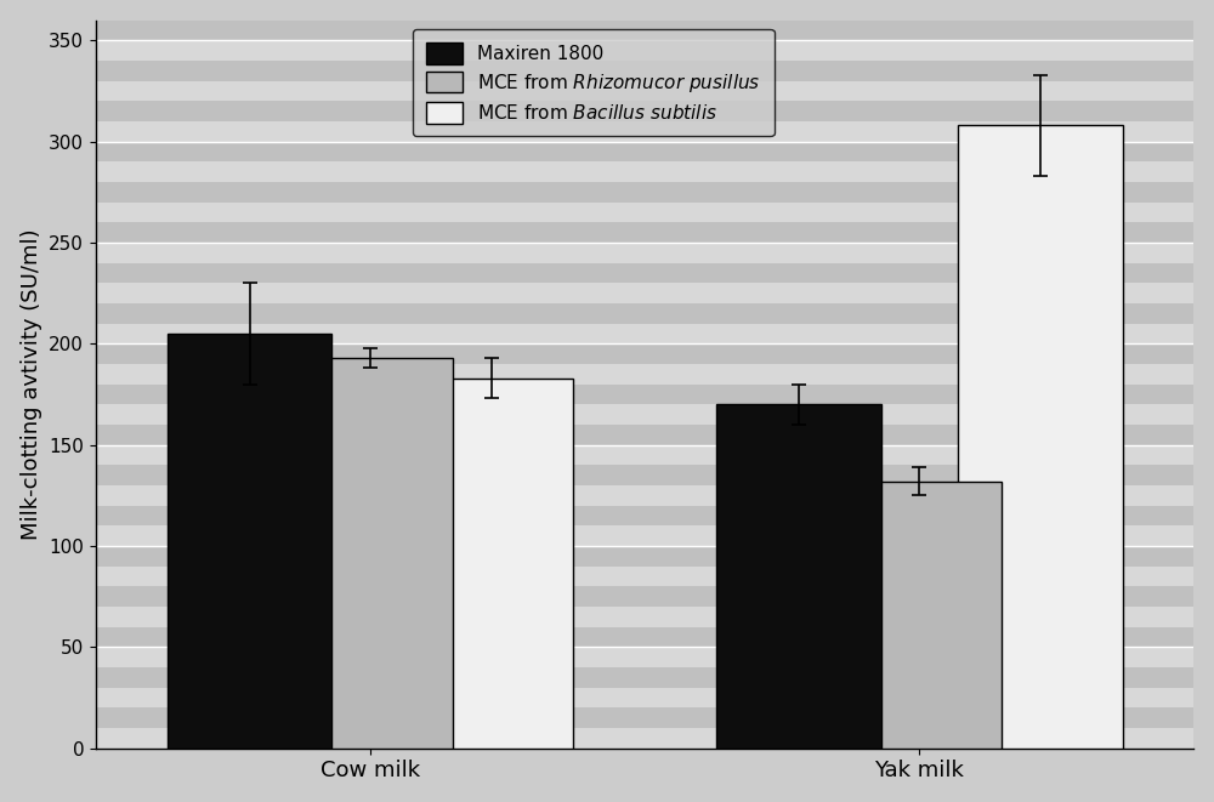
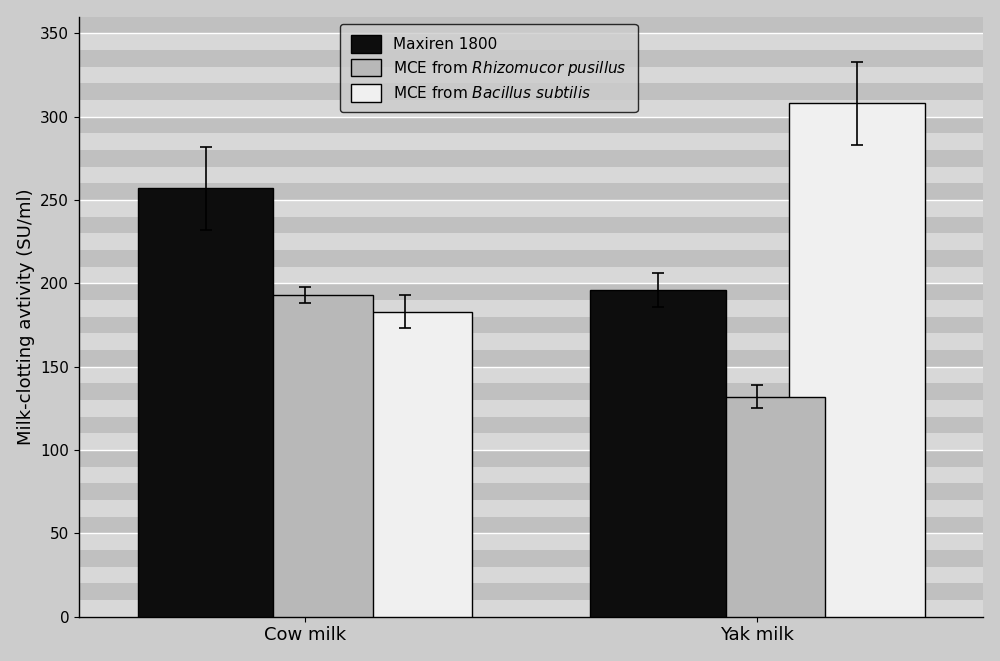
Maxiren 1800/Cow milk: 205 -> 257
Maxiren 1800/Yak milk: 170 -> 196
